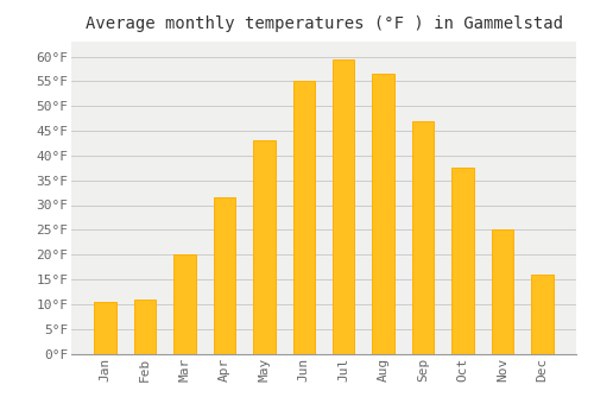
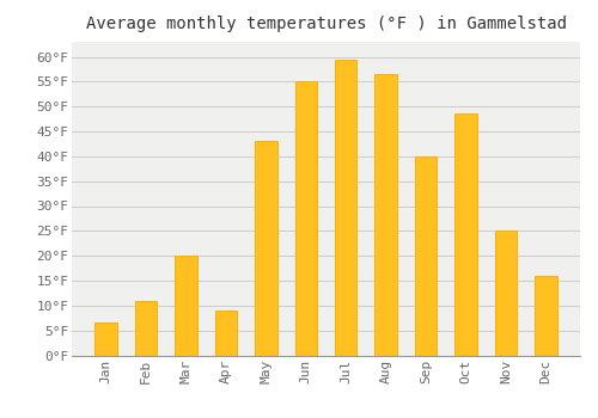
Jan: 10.5°F -> 6.5°F
Apr: 31.5°F -> 9.0°F
Sep: 47.0°F -> 40.0°F
Oct: 37.5°F -> 48.5°F
